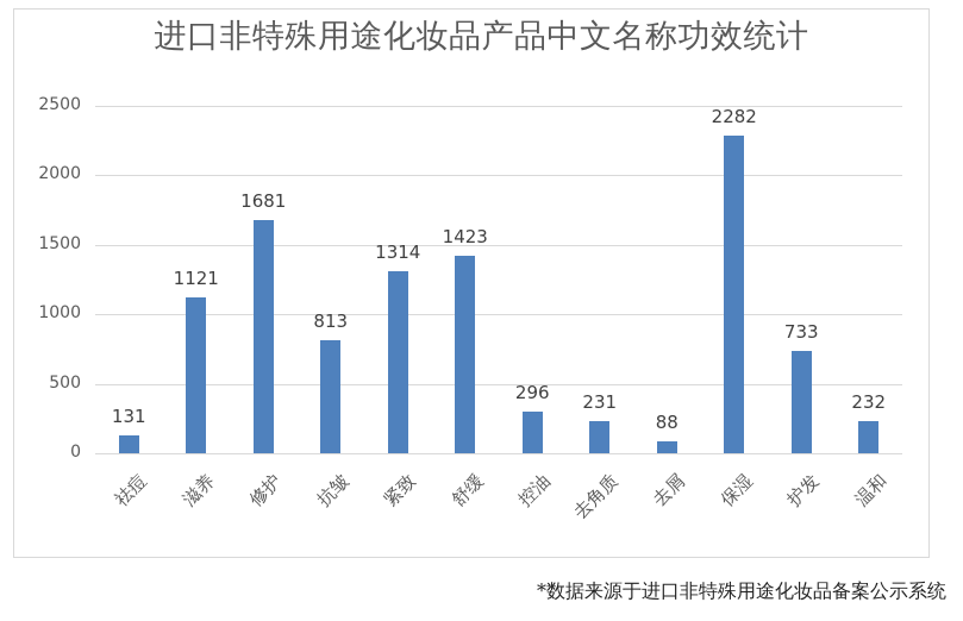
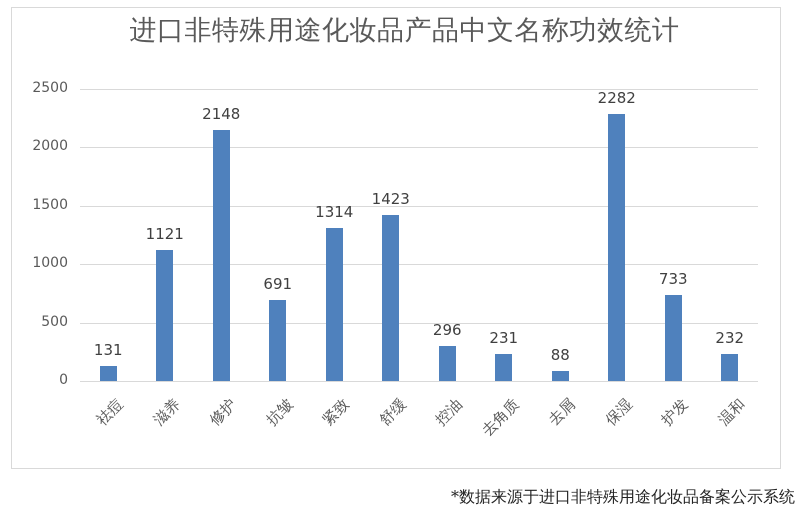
修护: 1681 -> 2148
抗皱: 813 -> 691
